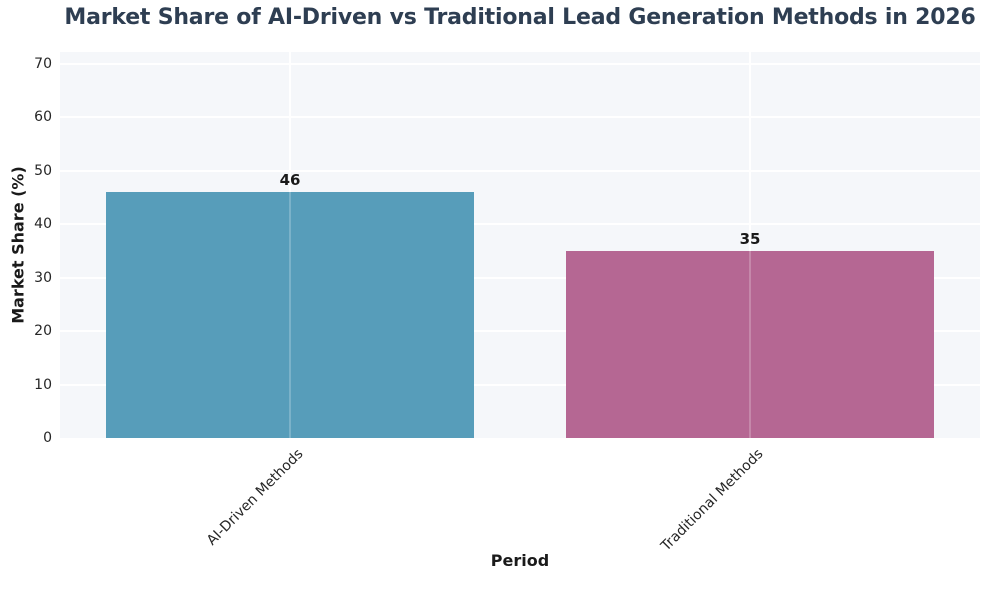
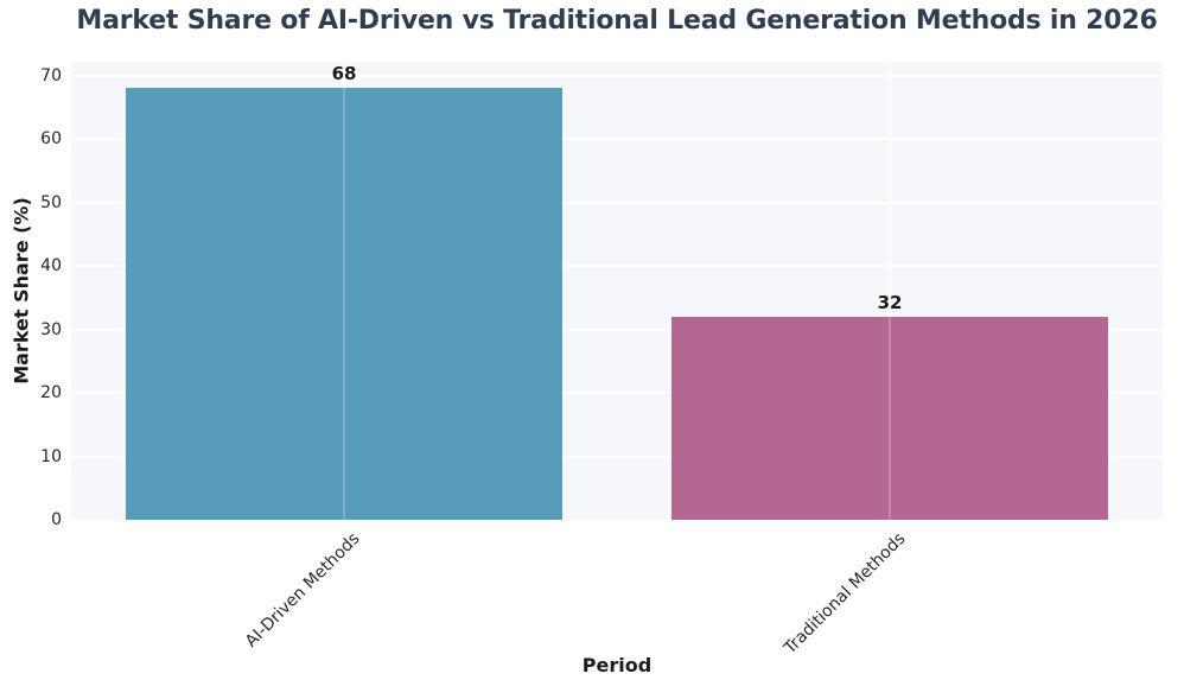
AI-Driven Methods: 46 -> 68
Traditional Methods: 35 -> 32
